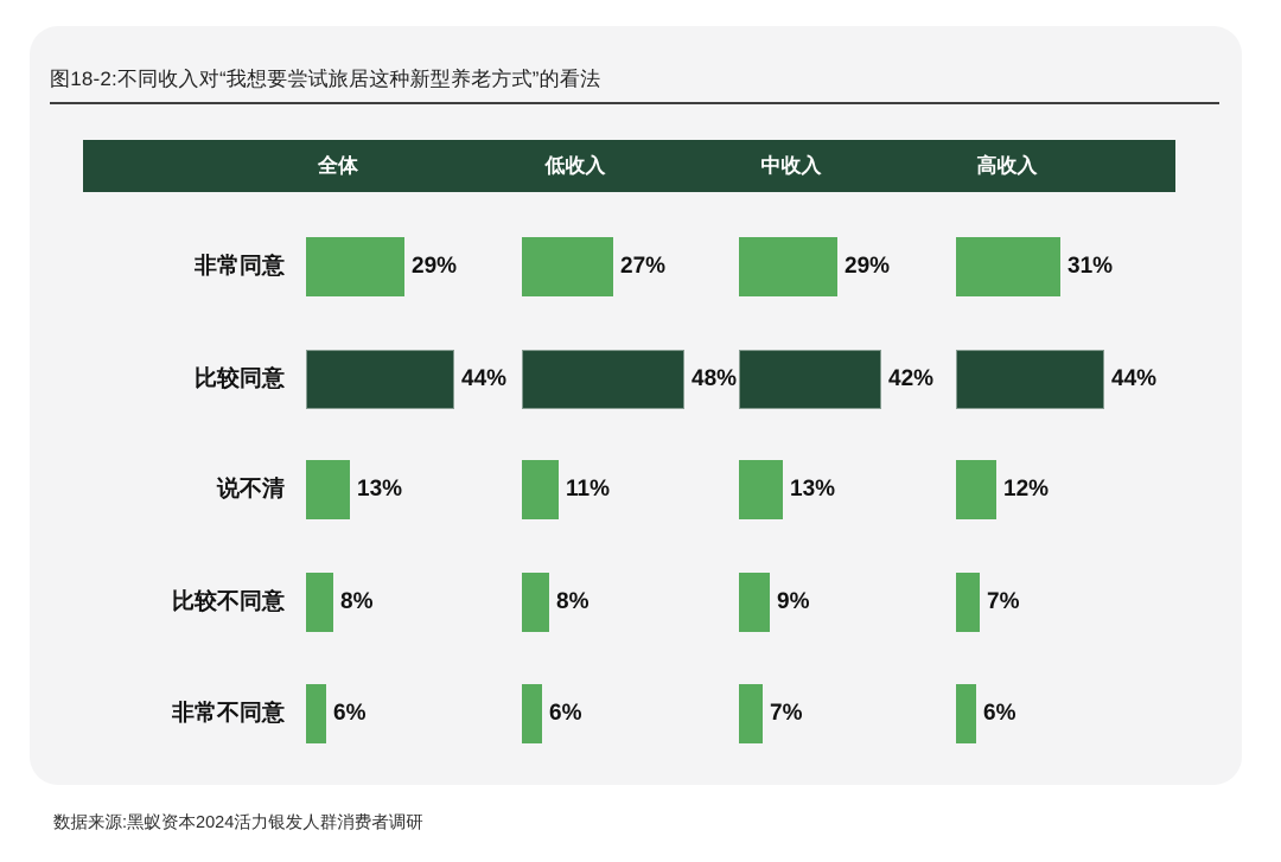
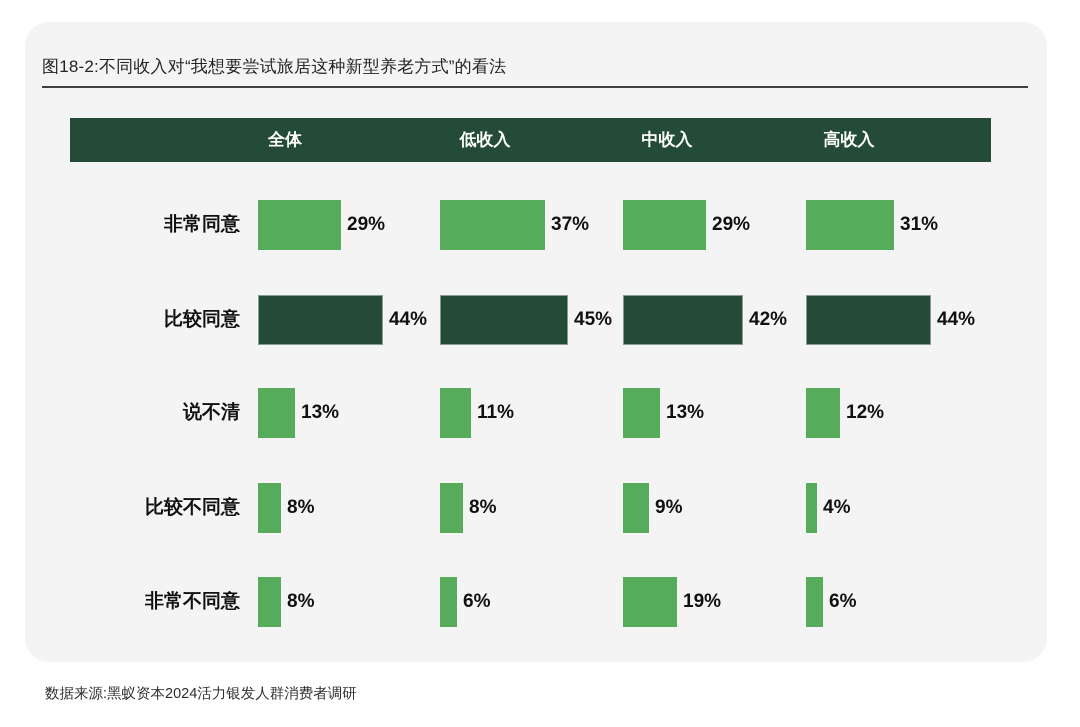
低收入/非常同意: 27% -> 37%
低收入/比较同意: 48% -> 45%
高收入/比较不同意: 7% -> 4%
全体/非常不同意: 6% -> 8%
中收入/非常不同意: 7% -> 19%
